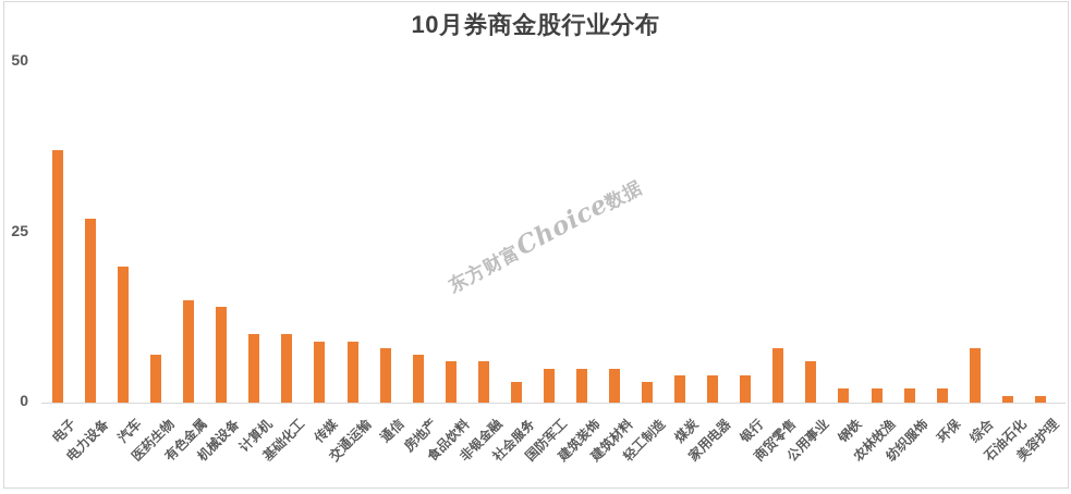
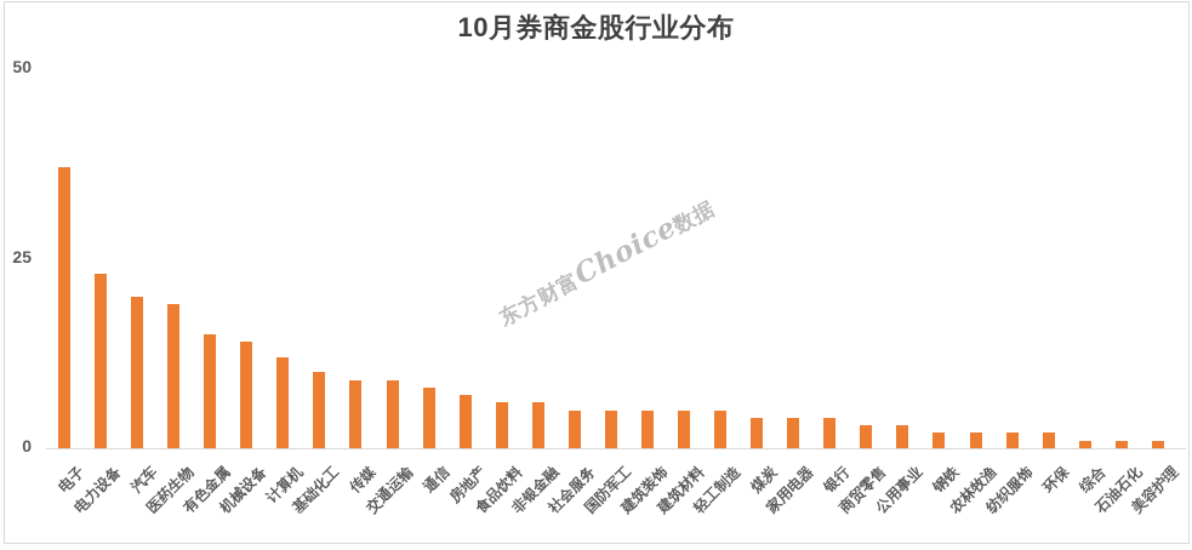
电力设备: 27 -> 23
医药生物: 7 -> 19
计算机: 10 -> 12
社会服务: 3 -> 5
轻工制造: 3 -> 5
商贸零售: 8 -> 3
公用事业: 6 -> 3
综合: 8 -> 1
